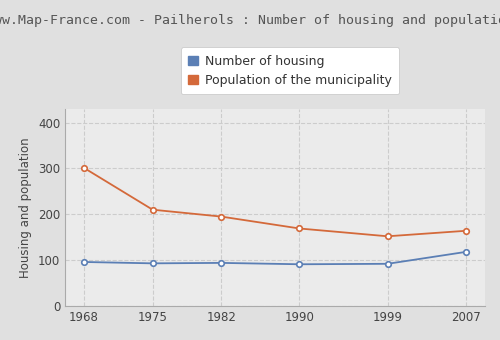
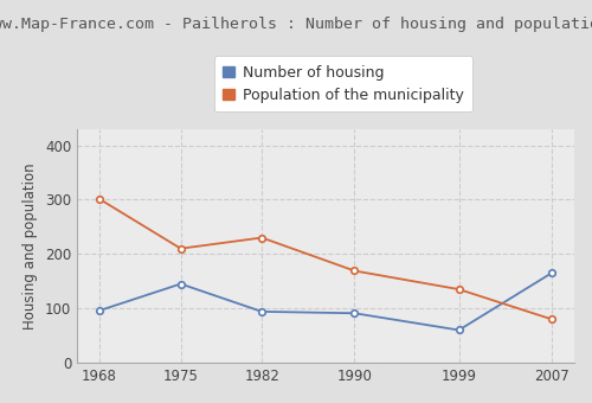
Number of housing/1975: 93 -> 145
Population of the municipality/1982: 195 -> 230
Number of housing/1999: 92 -> 60
Population of the municipality/1999: 152 -> 135
Number of housing/2007: 118 -> 165
Population of the municipality/2007: 164 -> 80
